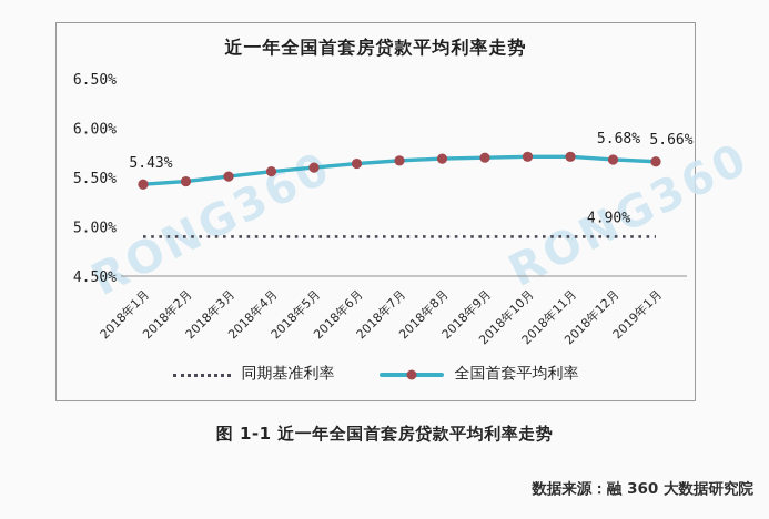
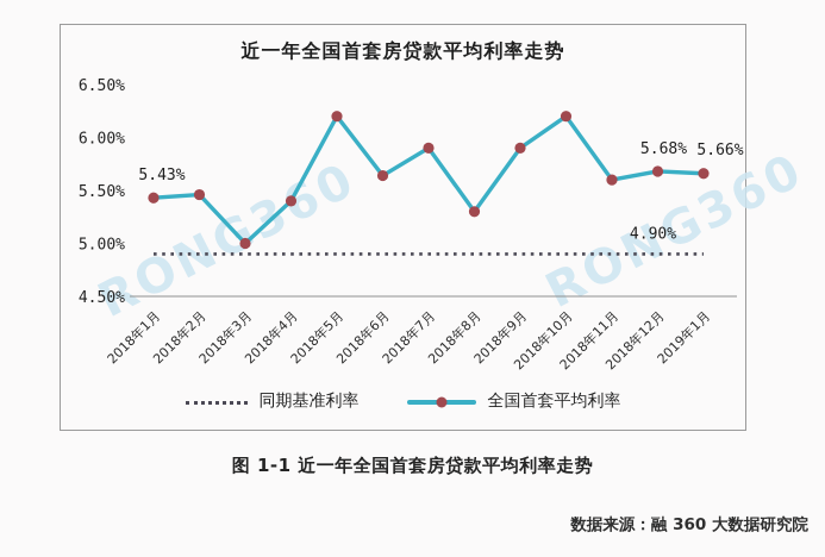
全国首套平均利率/2018年3月: 5.5% -> 5.0%
全国首套平均利率/2018年4月: 5.6% -> 5.4%
全国首套平均利率/2018年5月: 5.6% -> 6.2%
全国首套平均利率/2018年7月: 5.7% -> 5.9%
全国首套平均利率/2018年8月: 5.7% -> 5.3%
全国首套平均利率/2018年9月: 5.7% -> 5.9%
全国首套平均利率/2018年10月: 5.7% -> 6.2%
全国首套平均利率/2018年11月: 5.7% -> 5.6%
